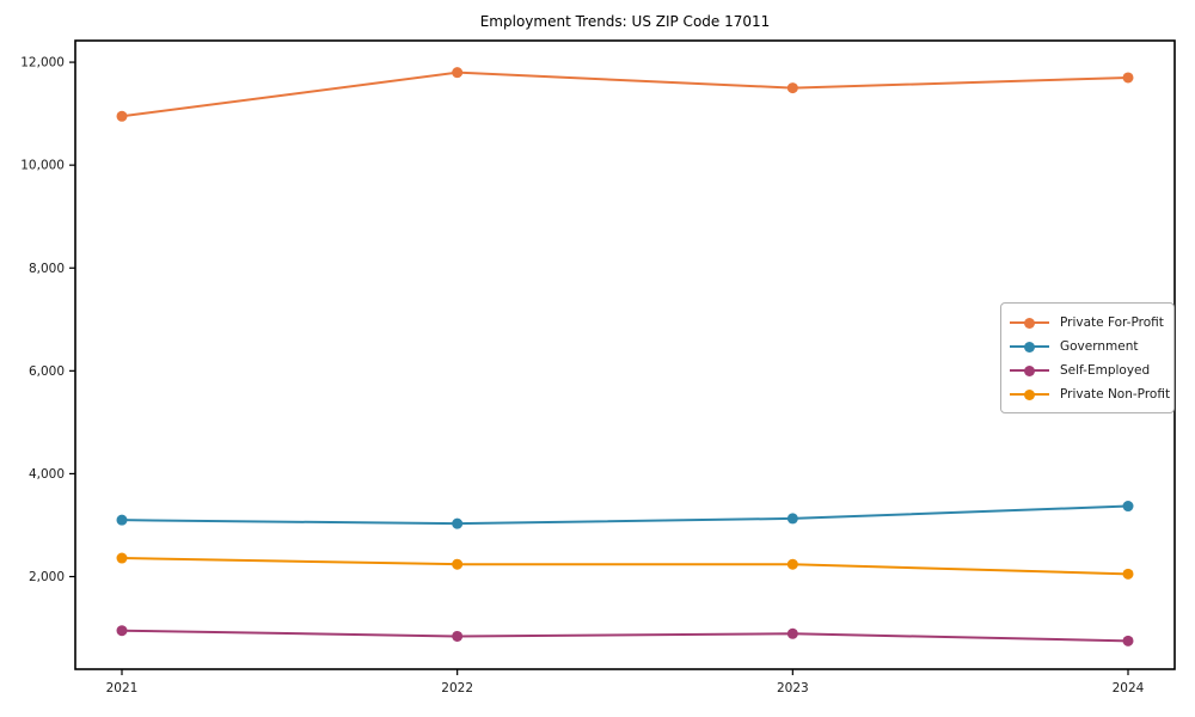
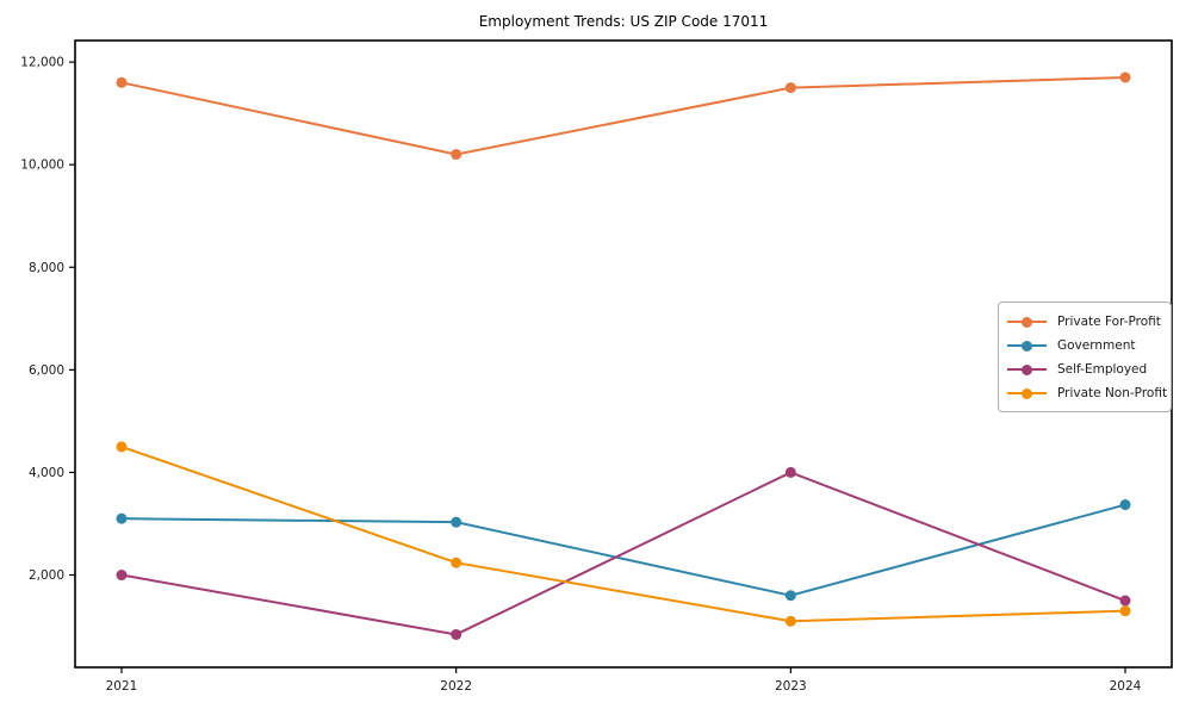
Private For-Profit/2021: 11000 -> 11600
Self-Employed/2021: 1000 -> 2000
Private Non-Profit/2021: 2400 -> 4500
Private For-Profit/2022: 11800 -> 10200
Government/2023: 3100 -> 1600
Self-Employed/2023: 900 -> 4000
Private Non-Profit/2023: 2200 -> 1100
Self-Employed/2024: 800 -> 1500
Private Non-Profit/2024: 2000 -> 1300
